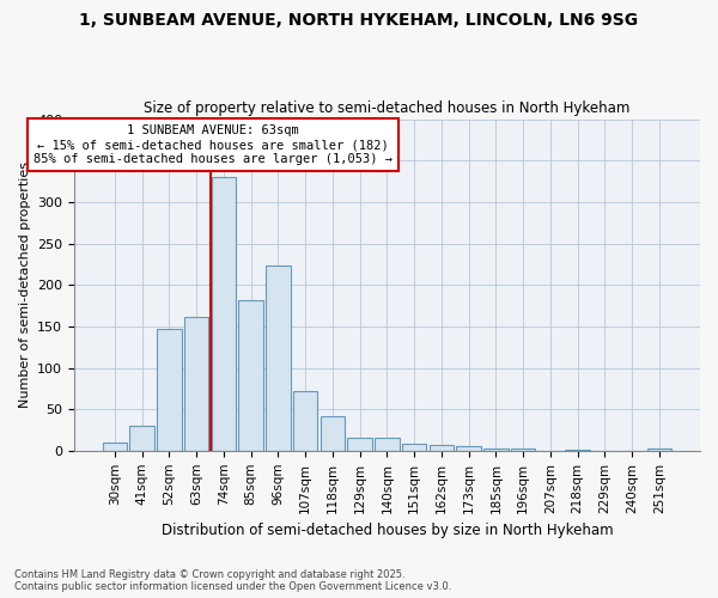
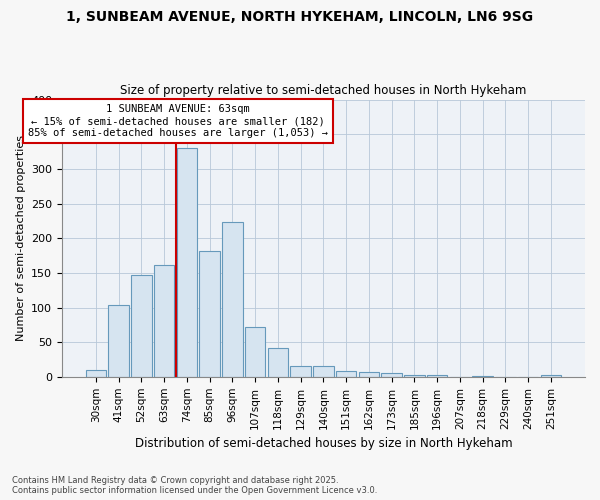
41sqm: 30 -> 104
